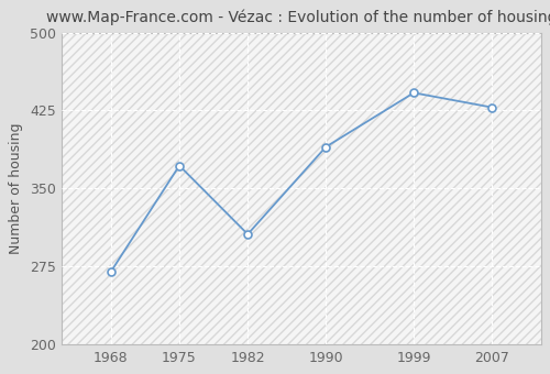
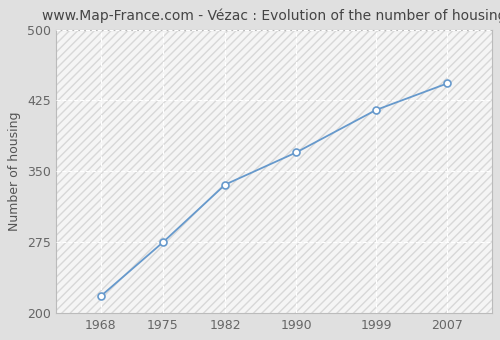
1968: 270 -> 218
1975: 372 -> 275
1982: 306 -> 336
1990: 390 -> 370
1999: 442 -> 415
2007: 428 -> 443
